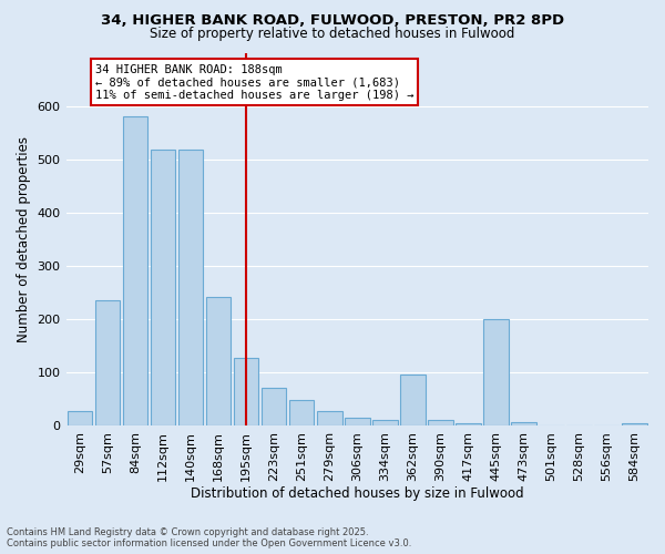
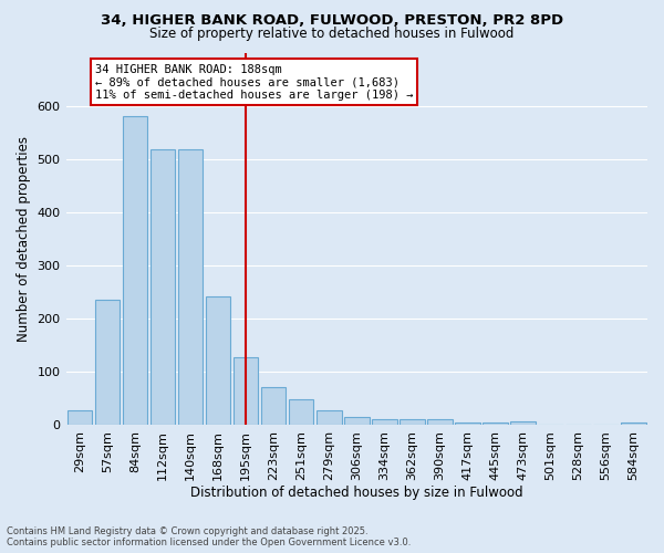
362sqm: 95 -> 10
445sqm: 200 -> 5
